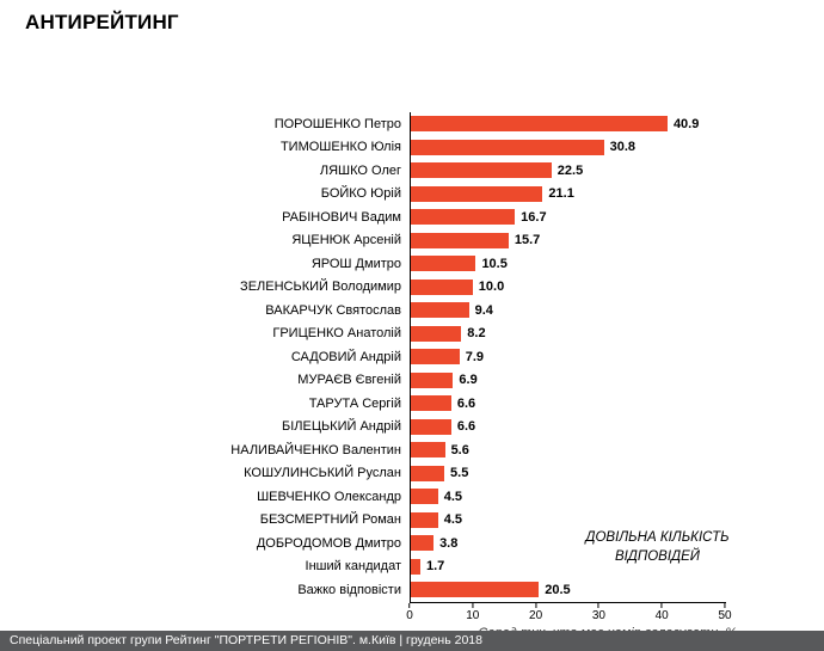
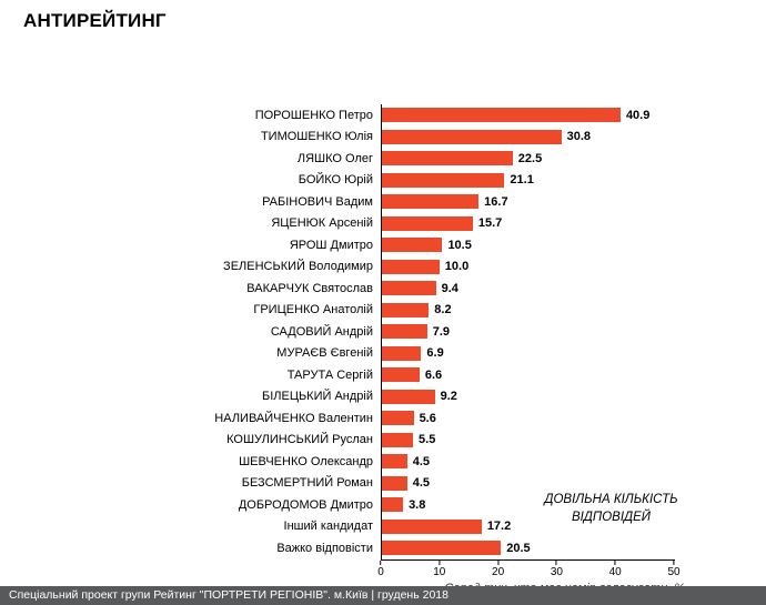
БІЛЕЦЬКИЙ Андрій: 6.6 -> 9.2
Інший кандидат: 1.7 -> 17.2
